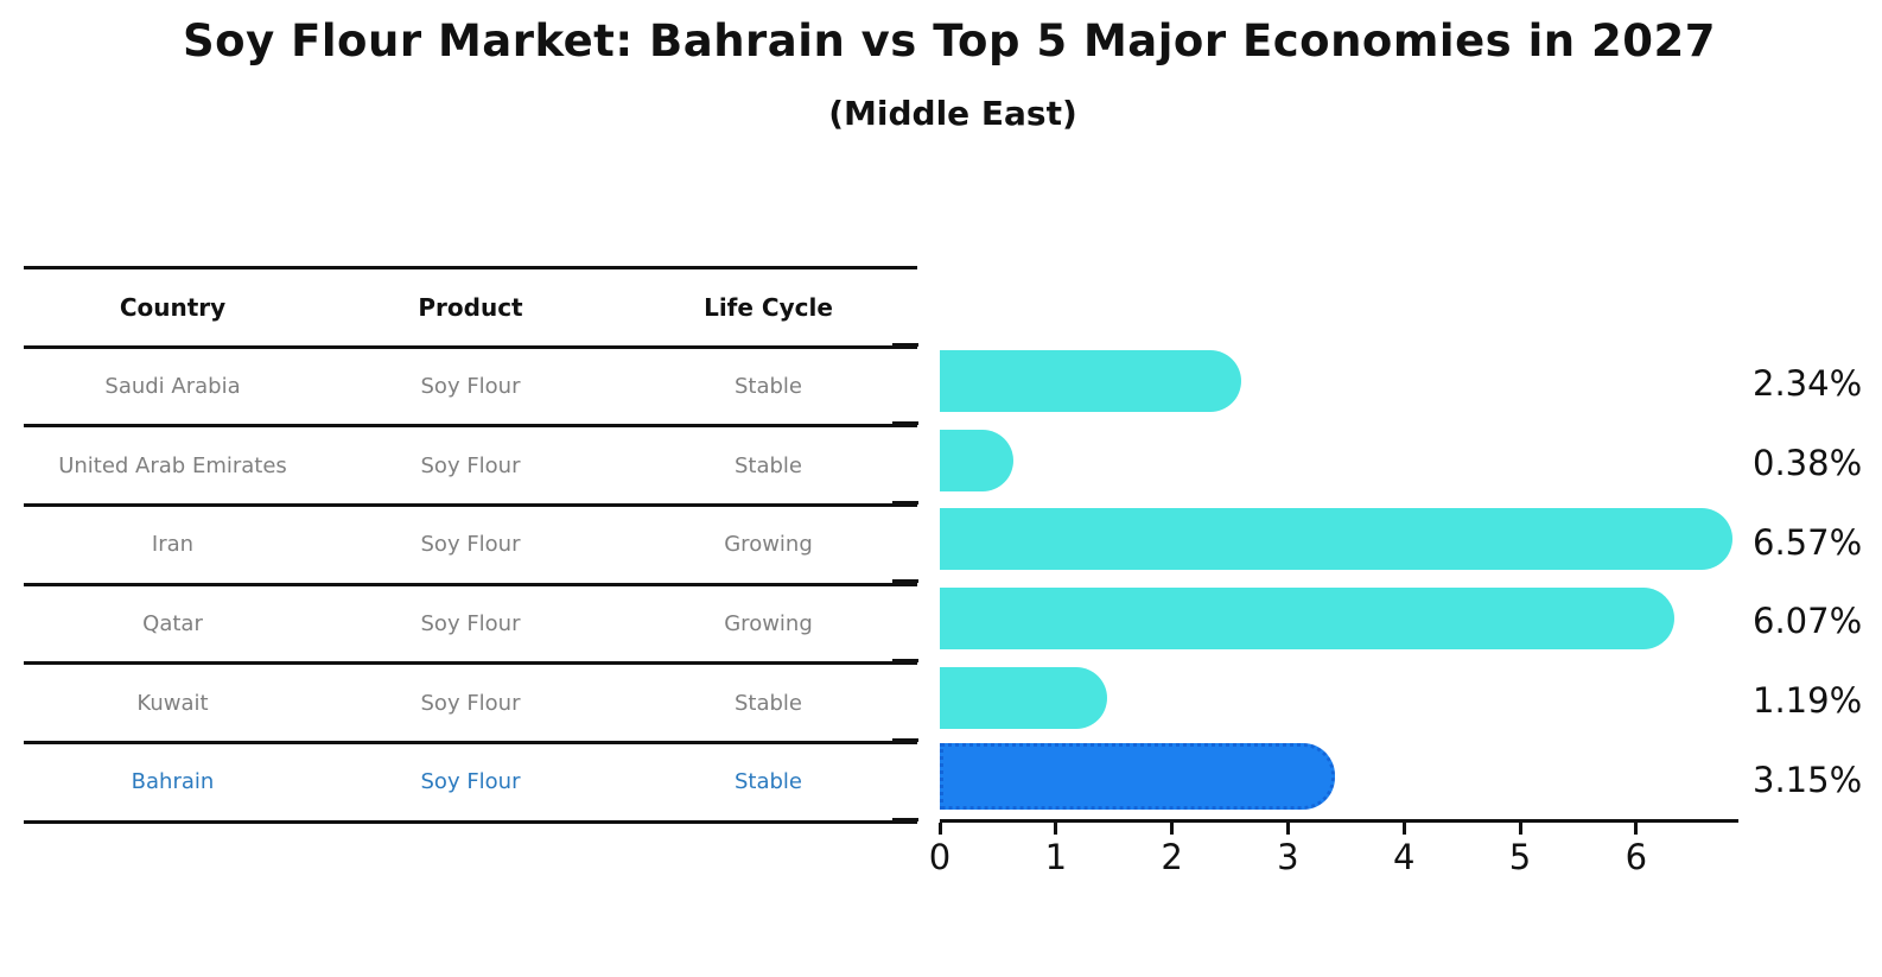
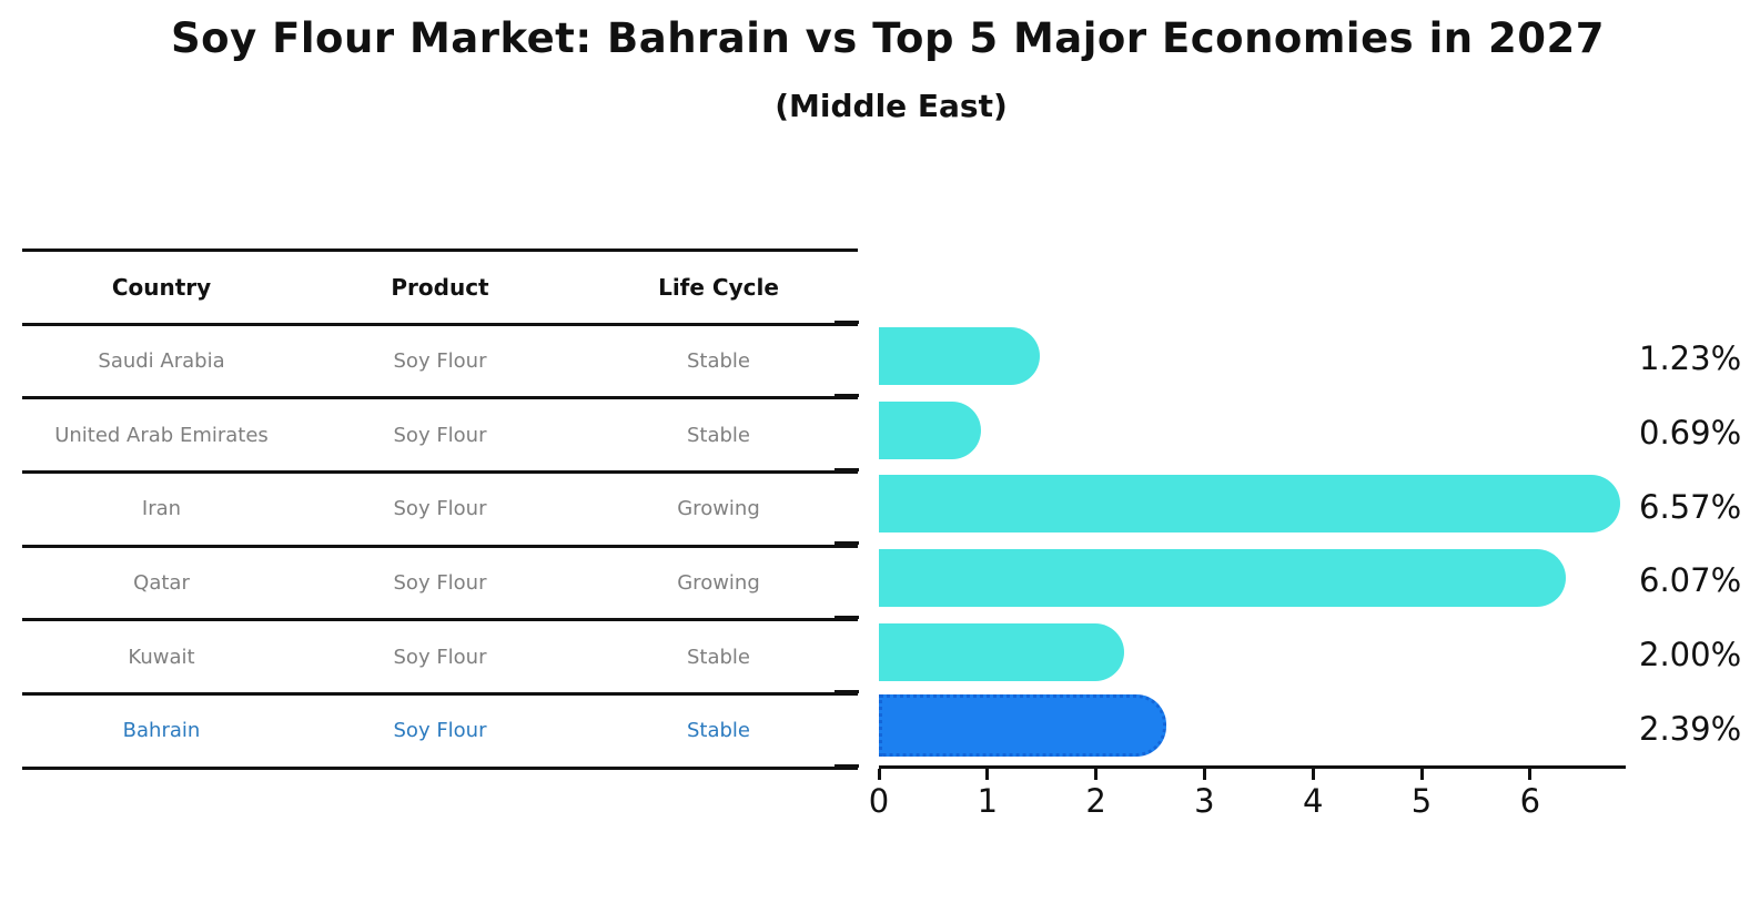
Saudi Arabia: 2.34% -> 1.23%
United Arab Emirates: 0.38% -> 0.69%
Kuwait: 1.19% -> 2.00%
Bahrain: 3.15% -> 2.39%
